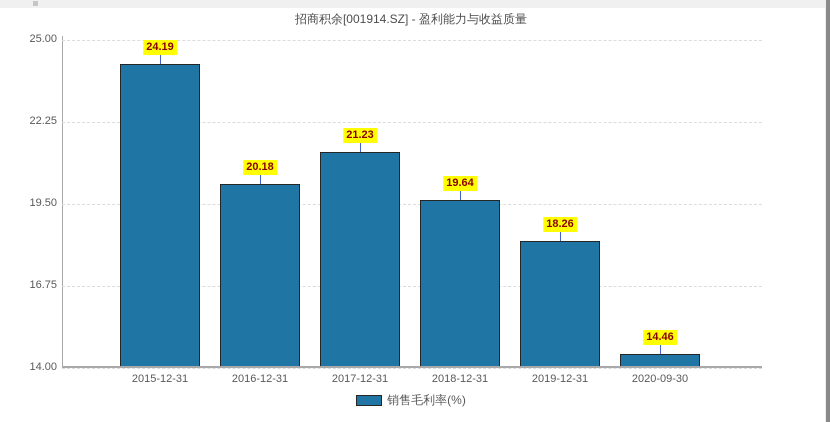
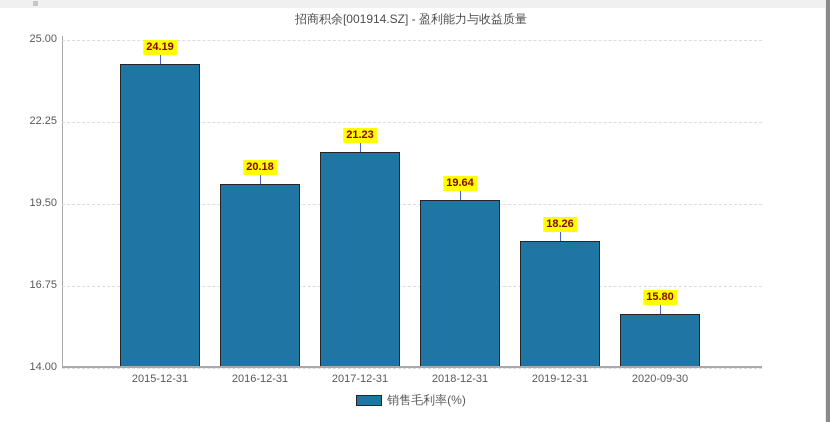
2020-09-30: 14.46 -> 15.80
